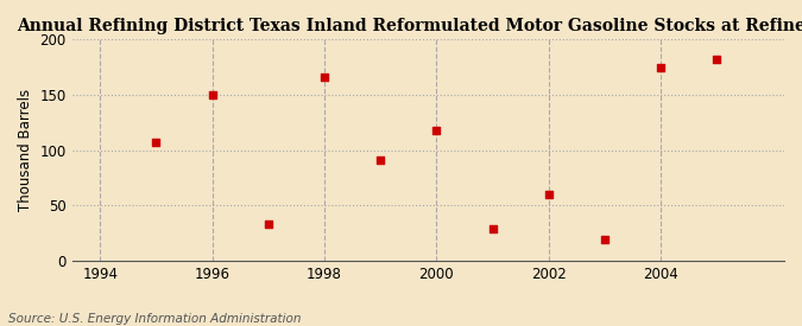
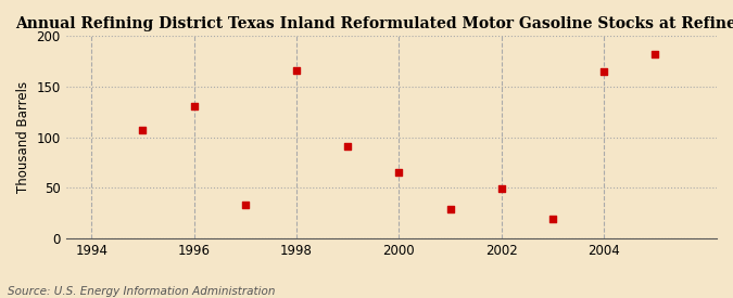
1996: 150 -> 131
2000: 118 -> 65
2002: 60 -> 49
2004: 174 -> 165
